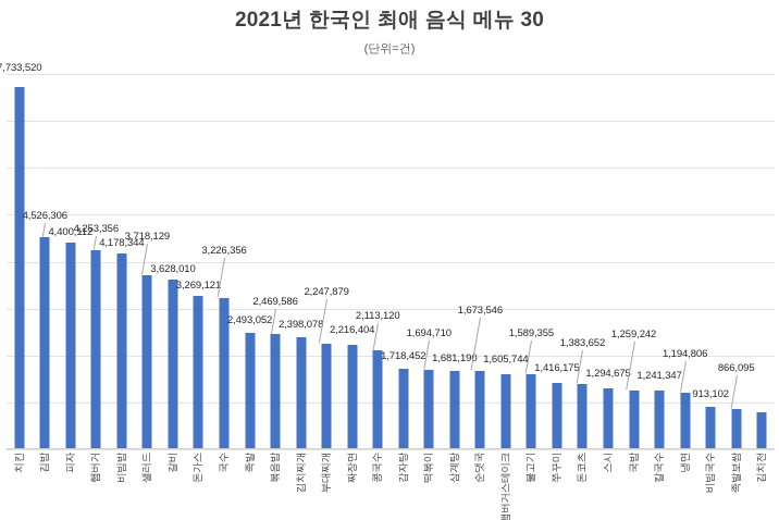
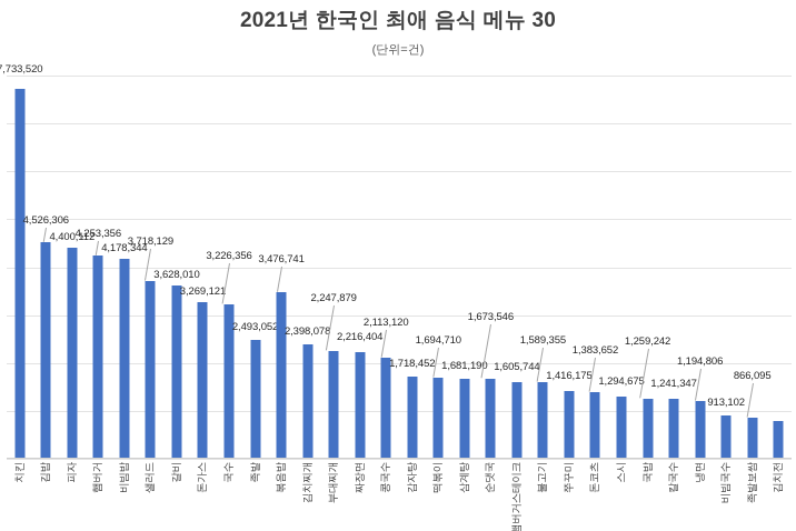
볶음밥: 2,469,586 -> 3,476,741
